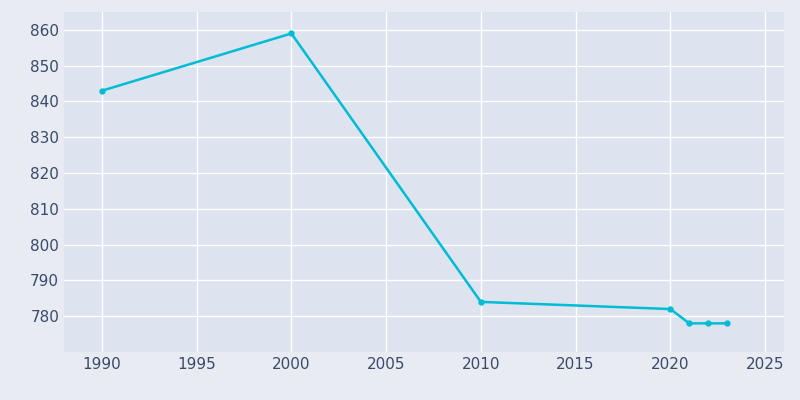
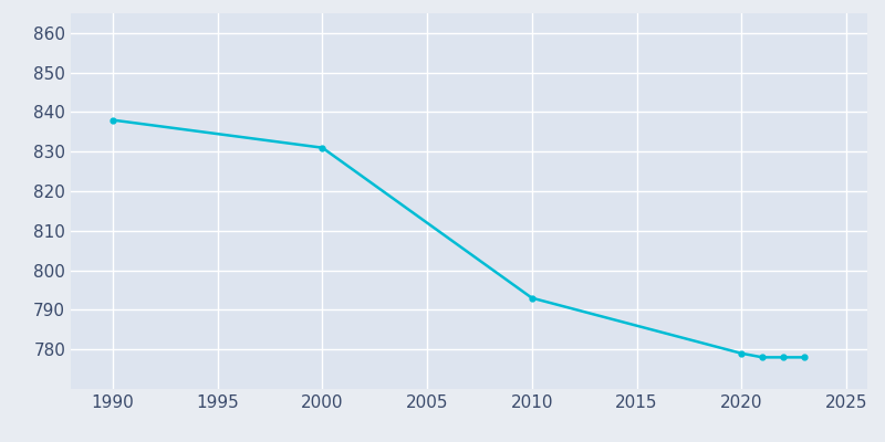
1990: 843 -> 838
2000: 859 -> 831
2010: 784 -> 793
2020: 782 -> 779
